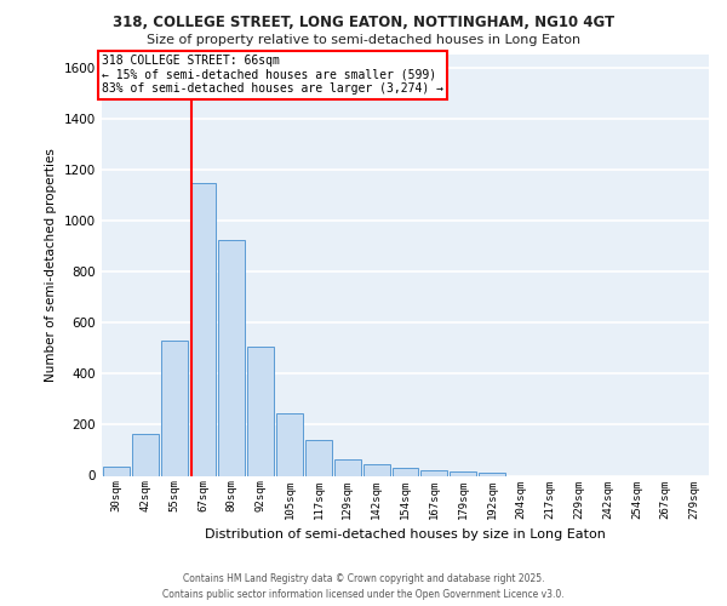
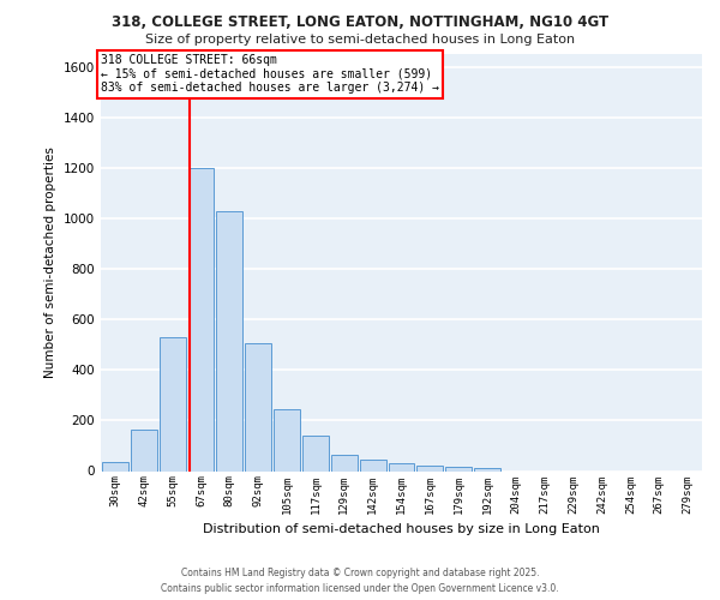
67sqm: 1145 -> 1200
80sqm: 925 -> 1030
